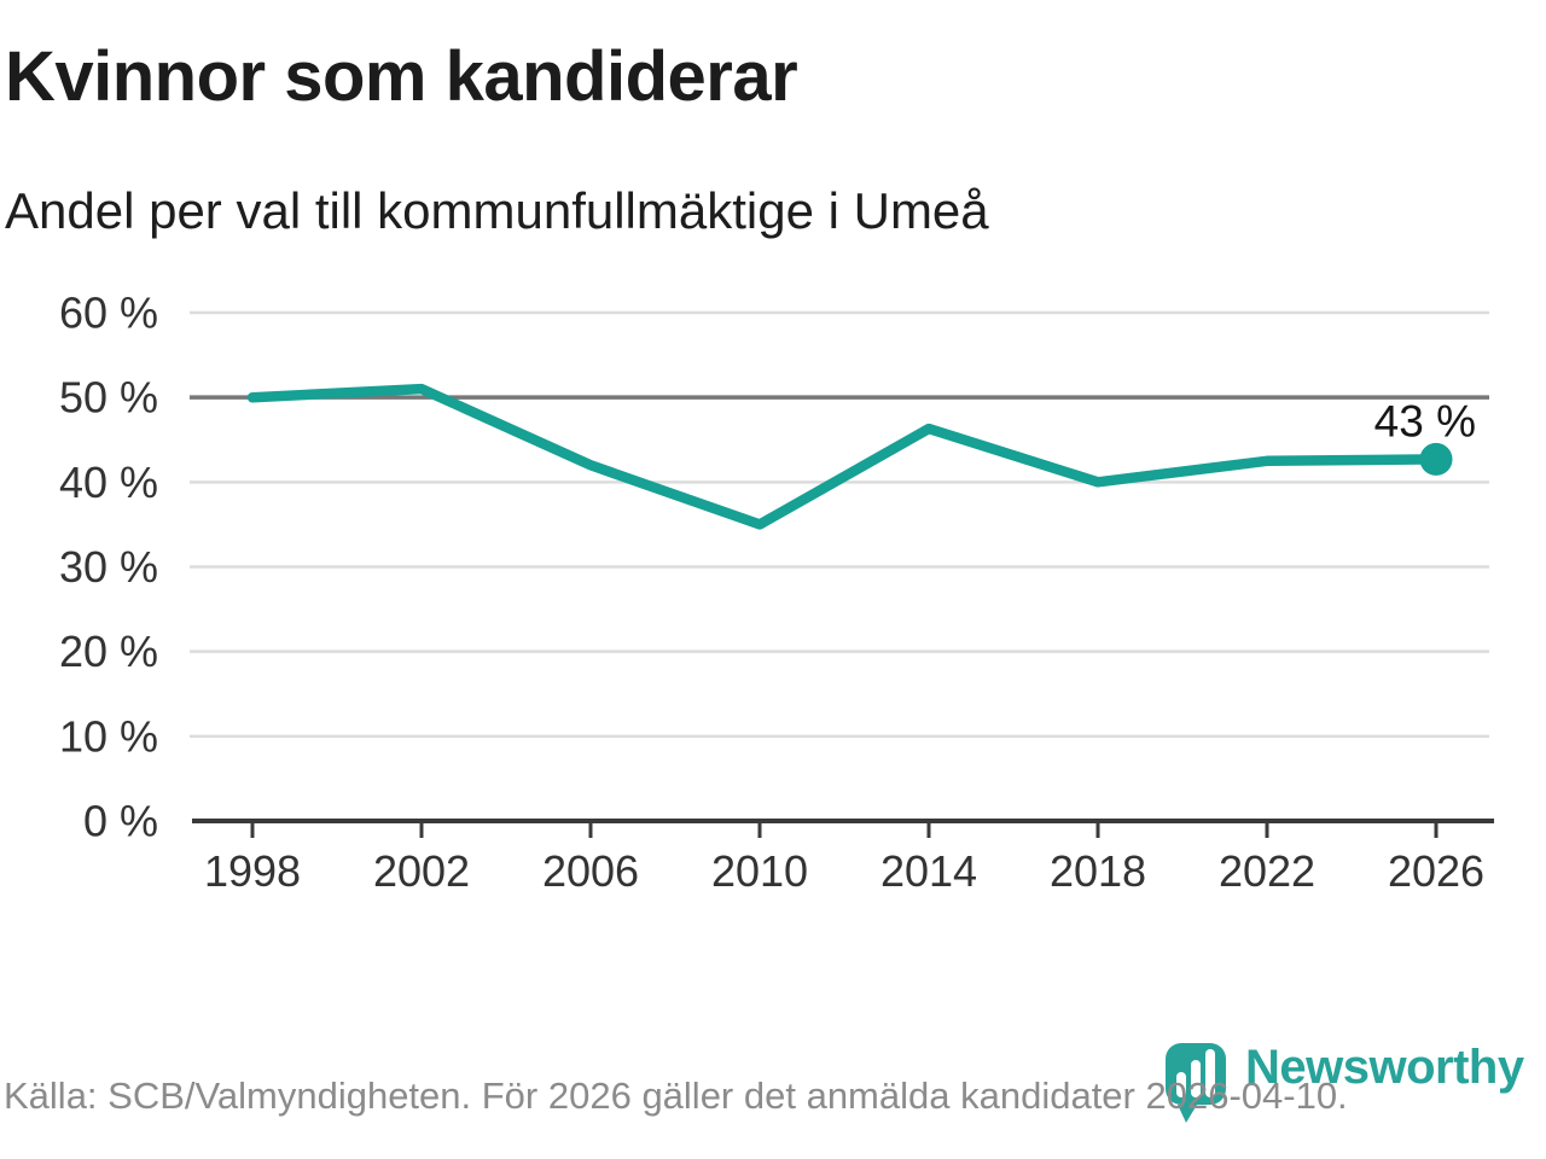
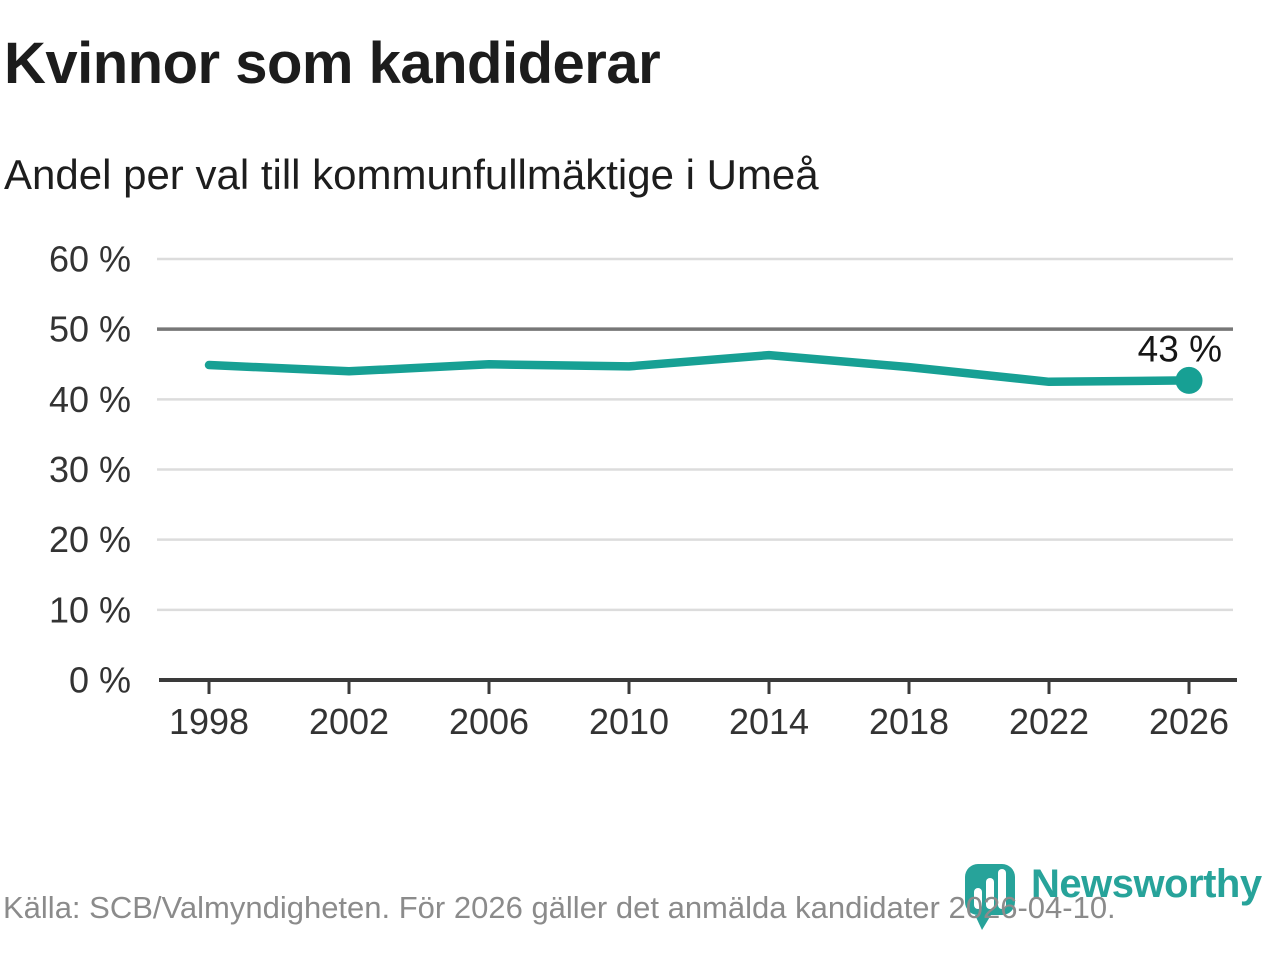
1998: 50% -> 45%
2002: 51% -> 44%
2006: 42% -> 45%
2010: 35% -> 45%
2018: 40% -> 45%
